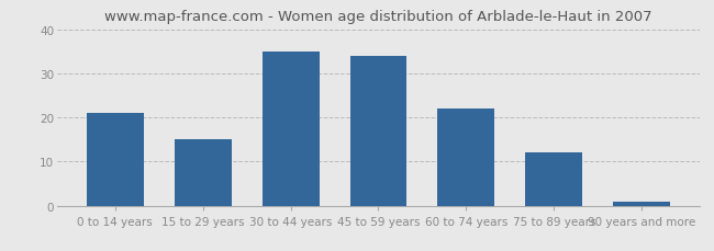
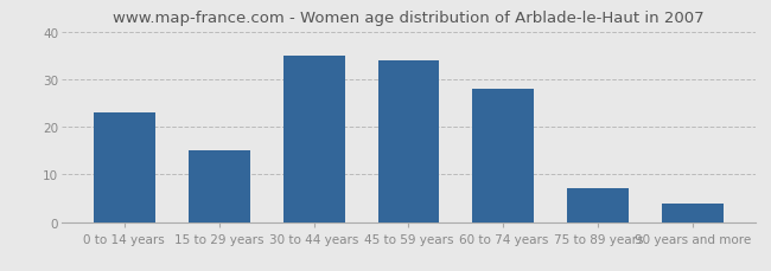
0 to 14 years: 21 -> 23
60 to 74 years: 22 -> 28
75 to 89 years: 12 -> 7
90 years and more: 1 -> 4
